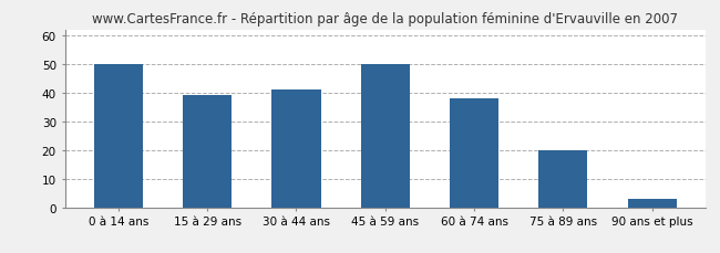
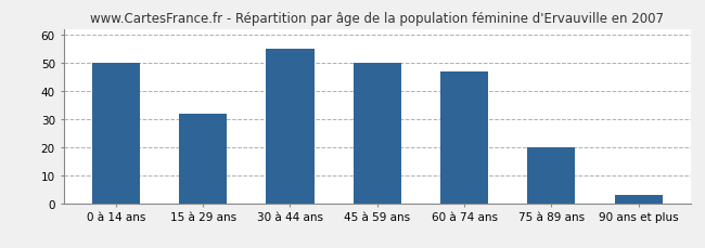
15 à 29 ans: 39 -> 32
30 à 44 ans: 41 -> 55
60 à 74 ans: 38 -> 47
